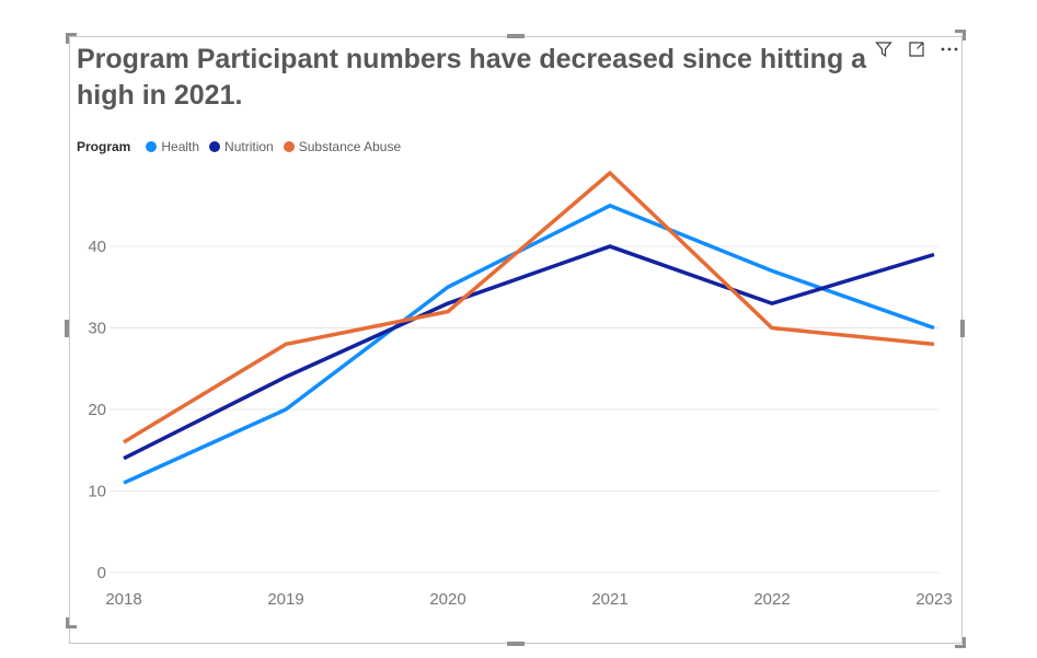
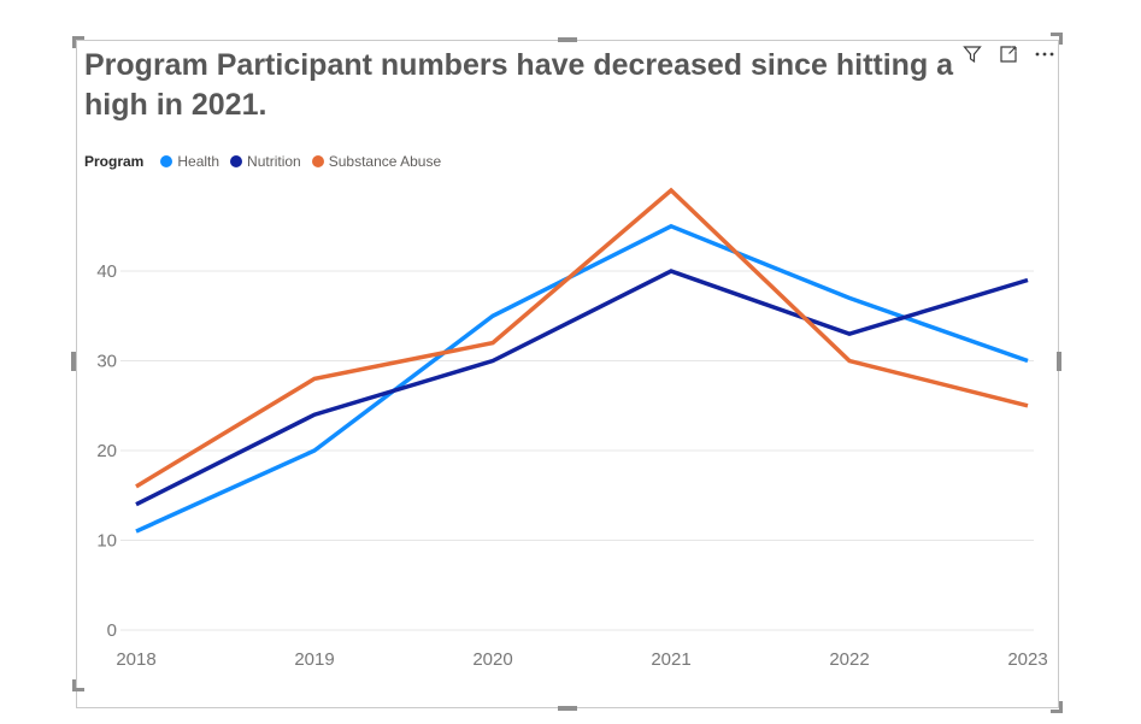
Nutrition/2020: 33 -> 30
Substance Abuse/2023: 28 -> 25
